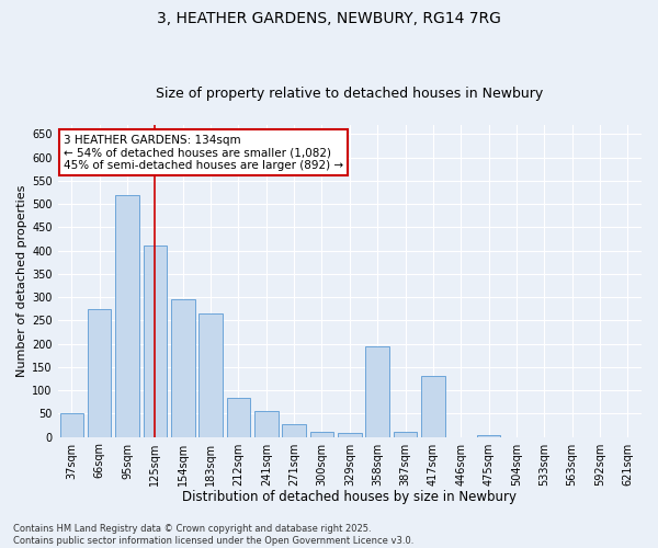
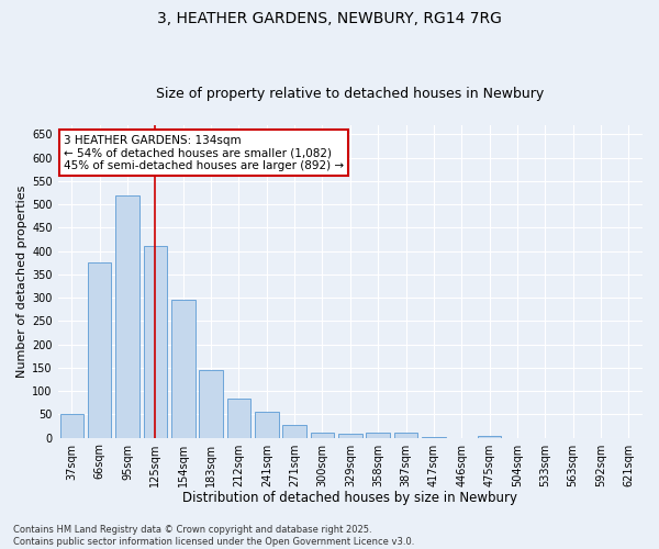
66sqm: 275 -> 375
183sqm: 265 -> 145
358sqm: 195 -> 11
417sqm: 130 -> 2
